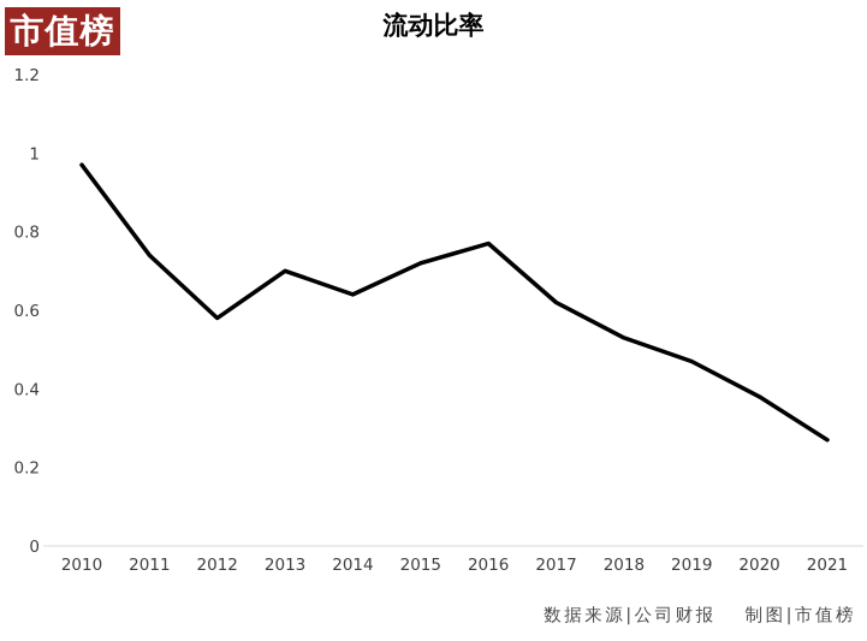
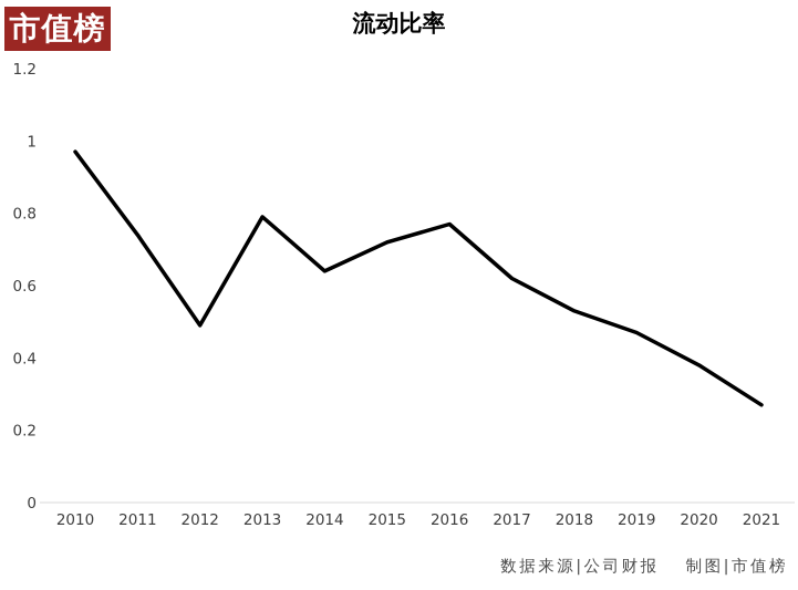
2012: 0.58 -> 0.49
2013: 0.70 -> 0.79
